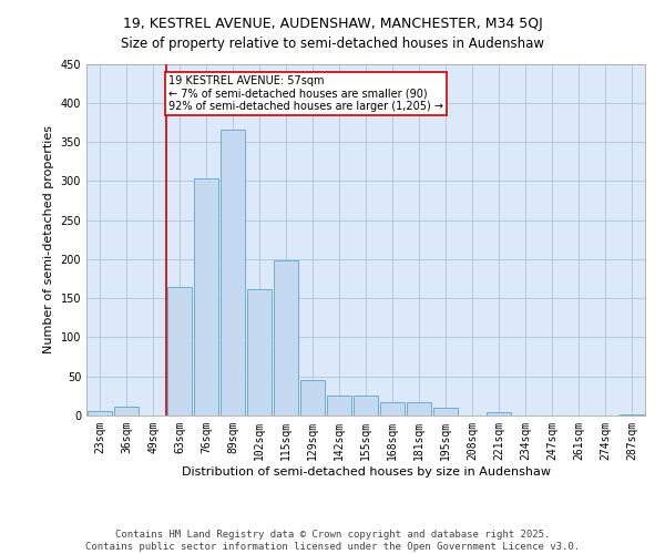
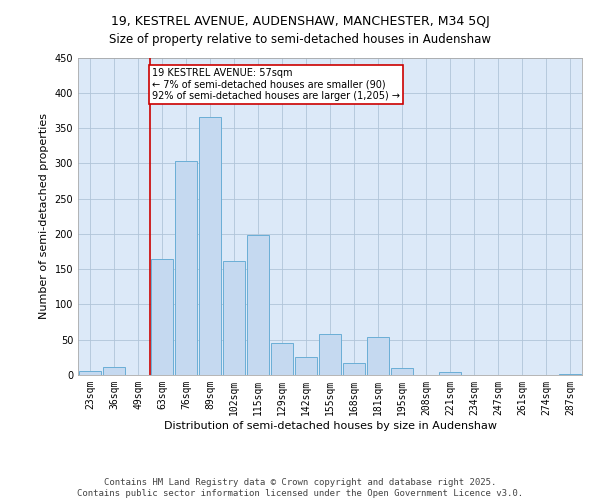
155sqm: 26 -> 58
181sqm: 17 -> 54
